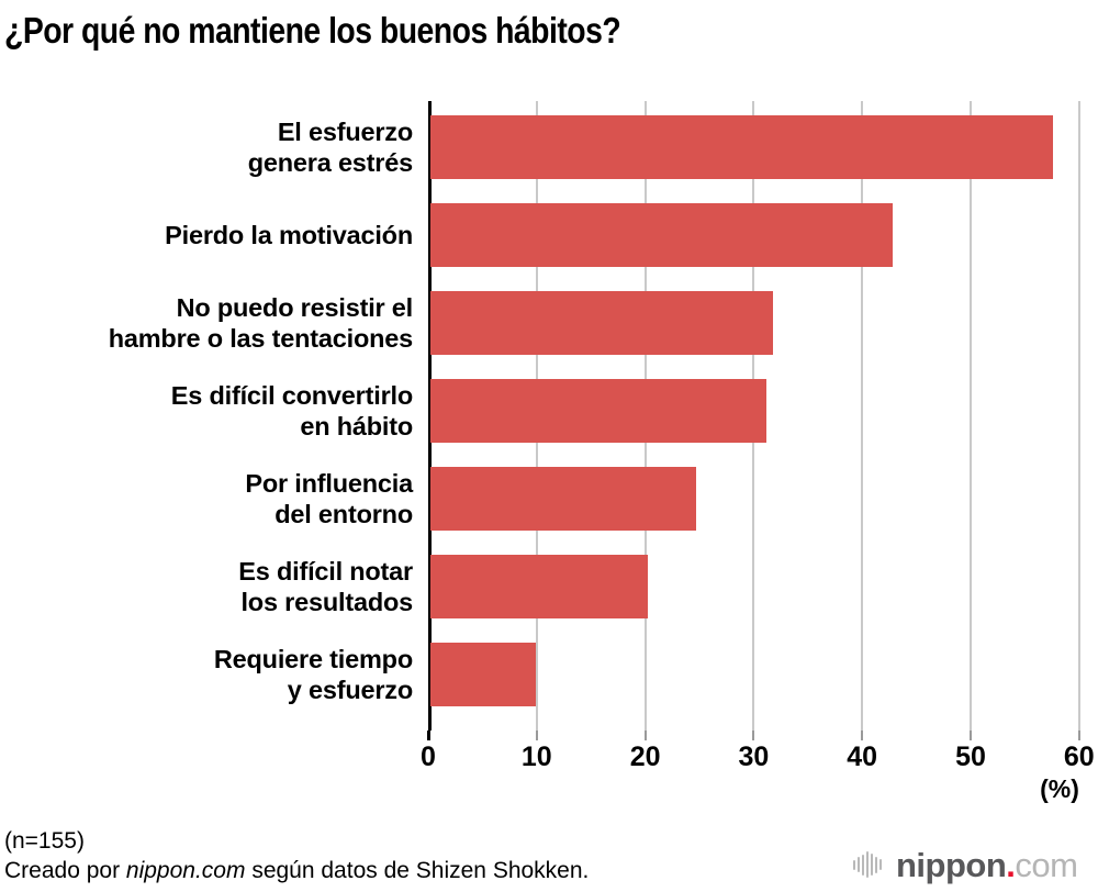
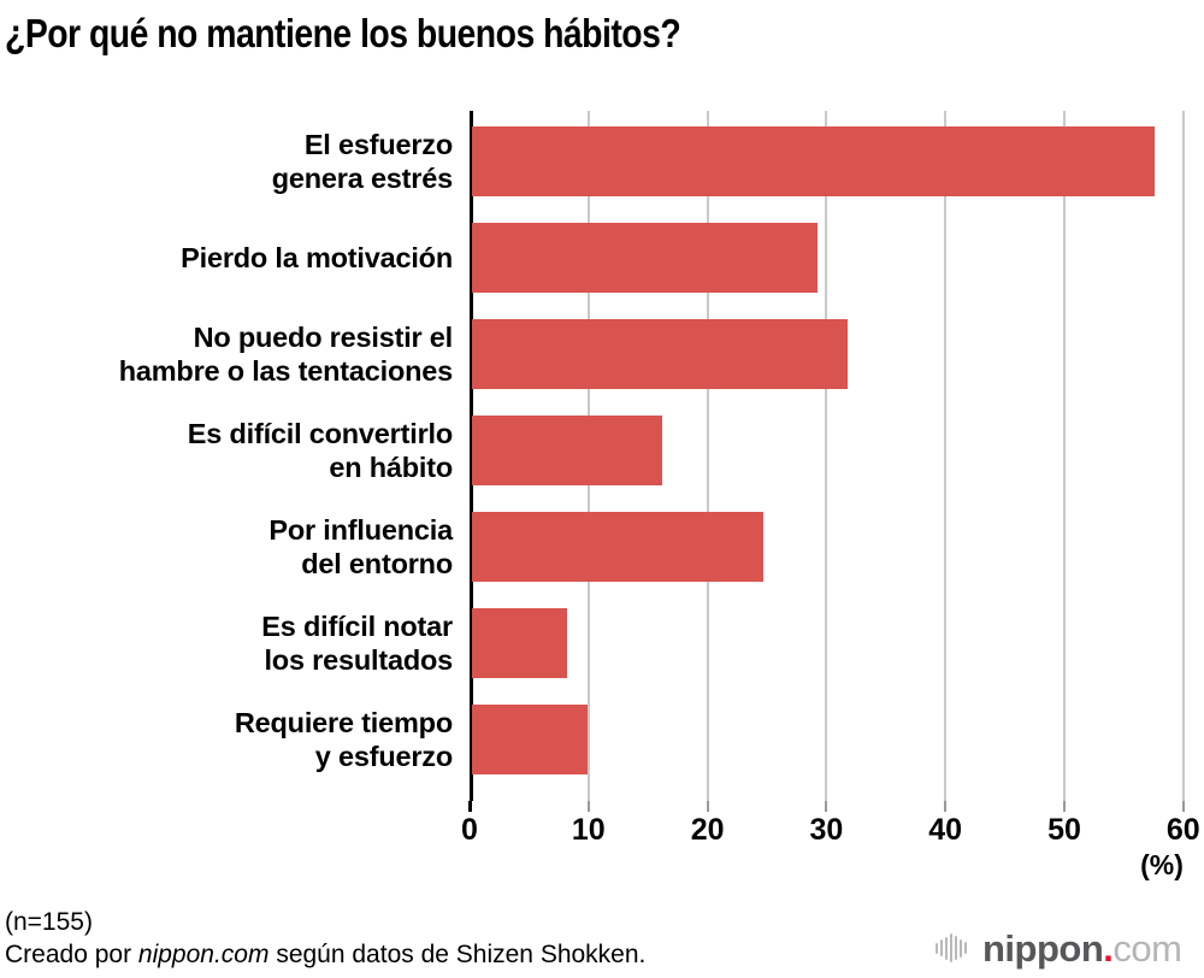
Pierdo la motivación: 43 -> 29
Es difícil convertirlo en hábito: 31 -> 16
Es difícil notar los resultados: 20 -> 8
